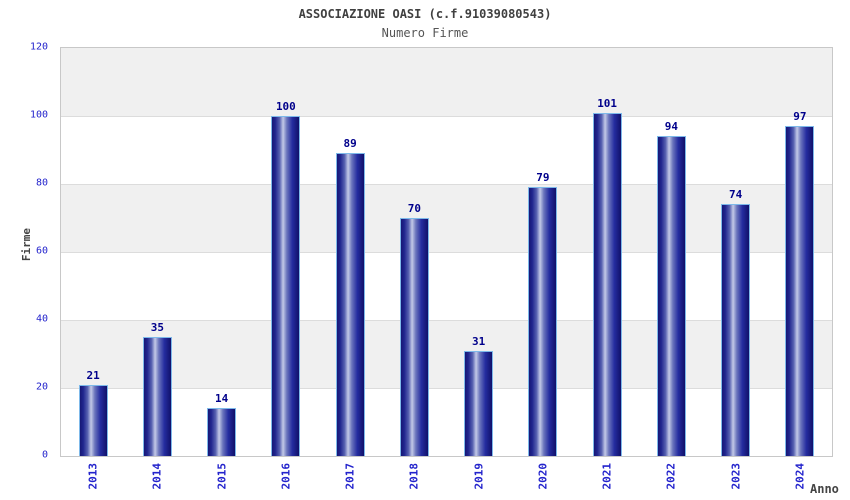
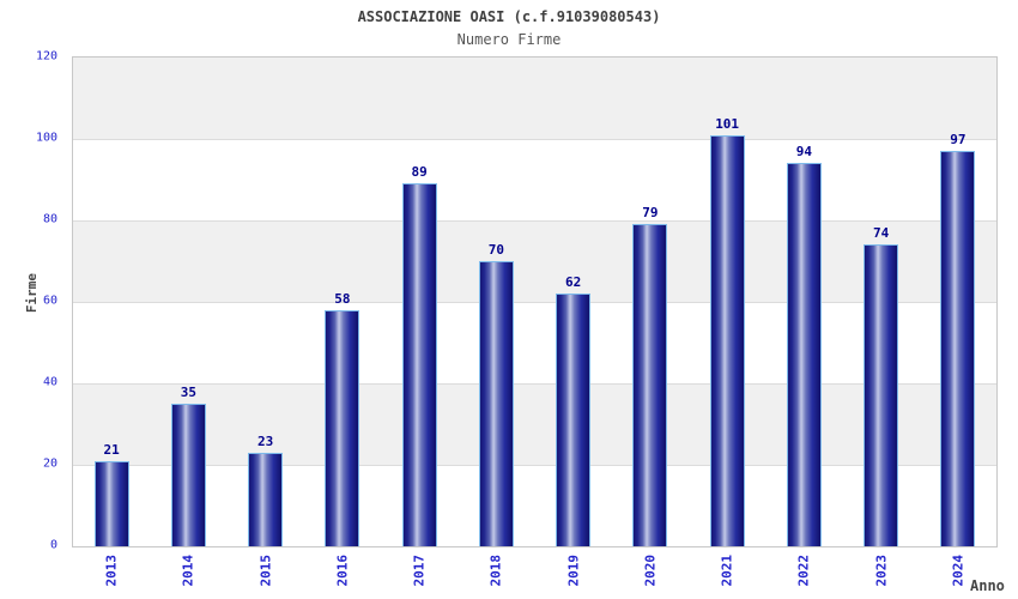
2015: 14 -> 23
2016: 100 -> 58
2019: 31 -> 62
